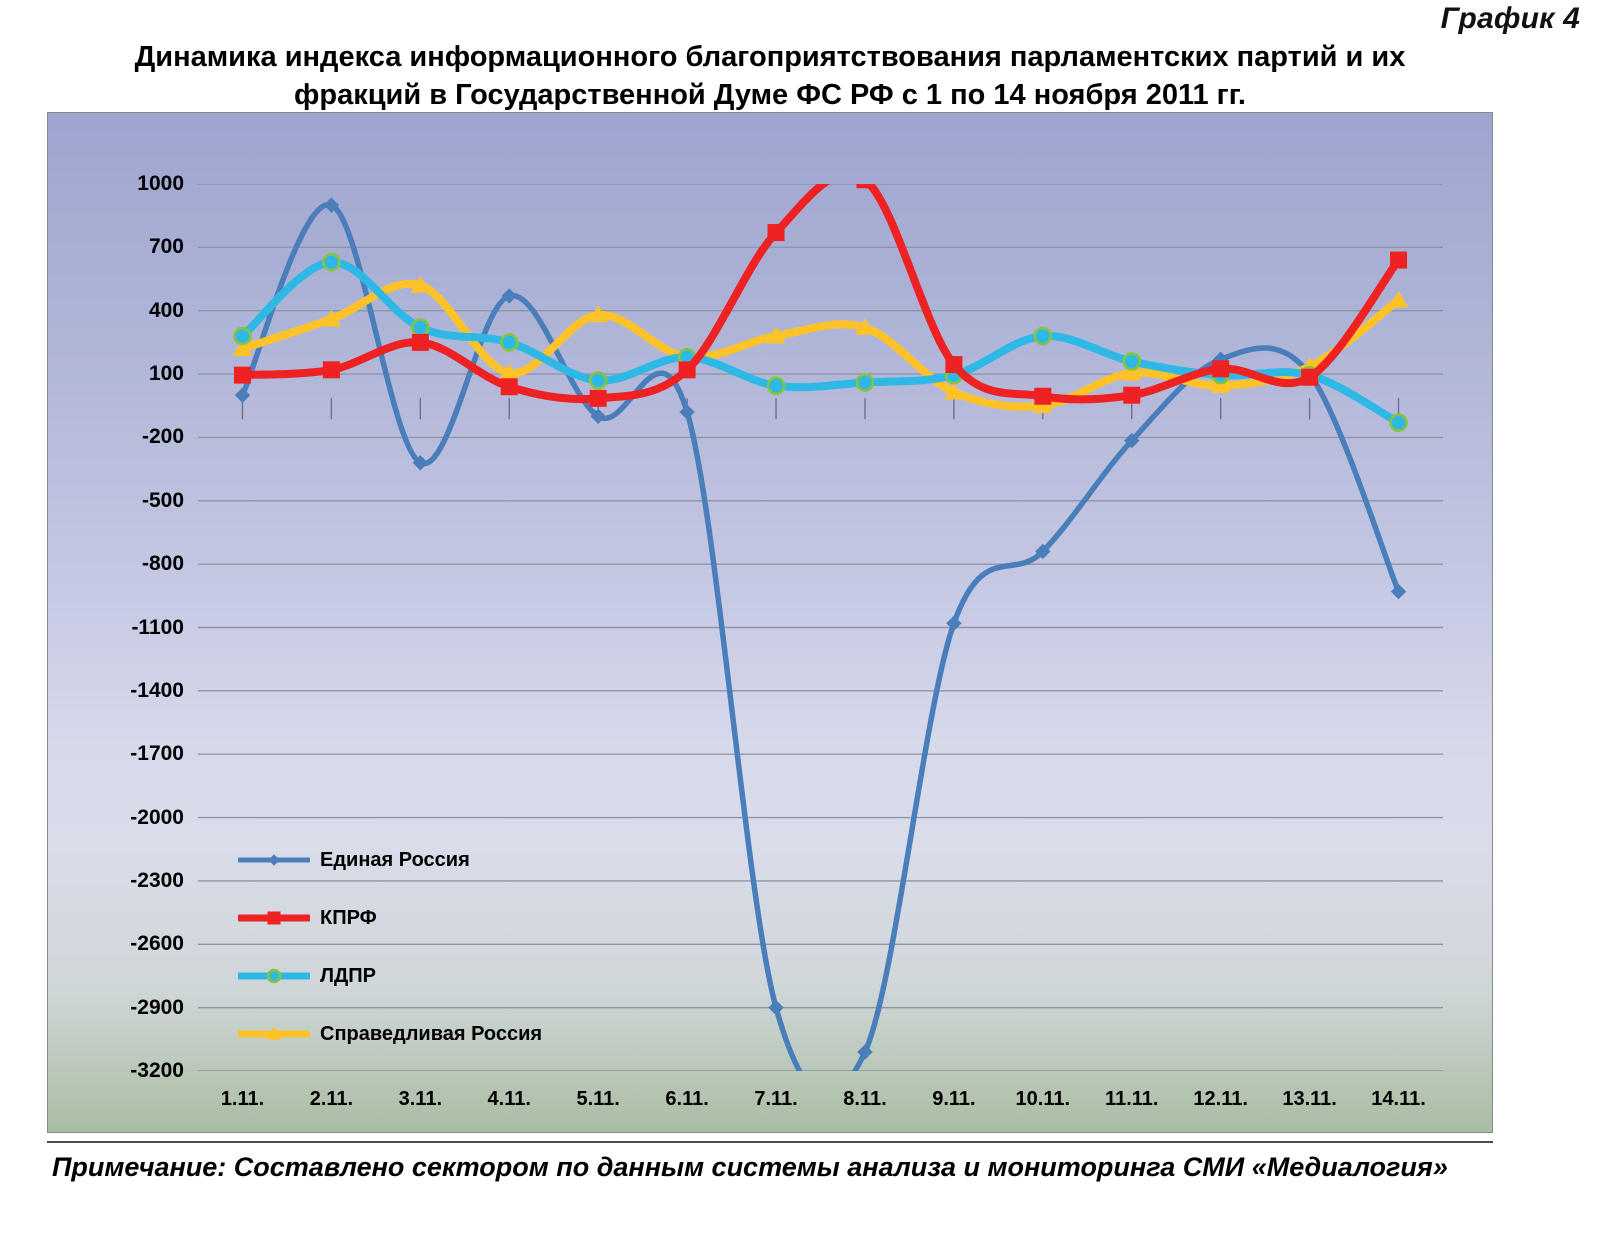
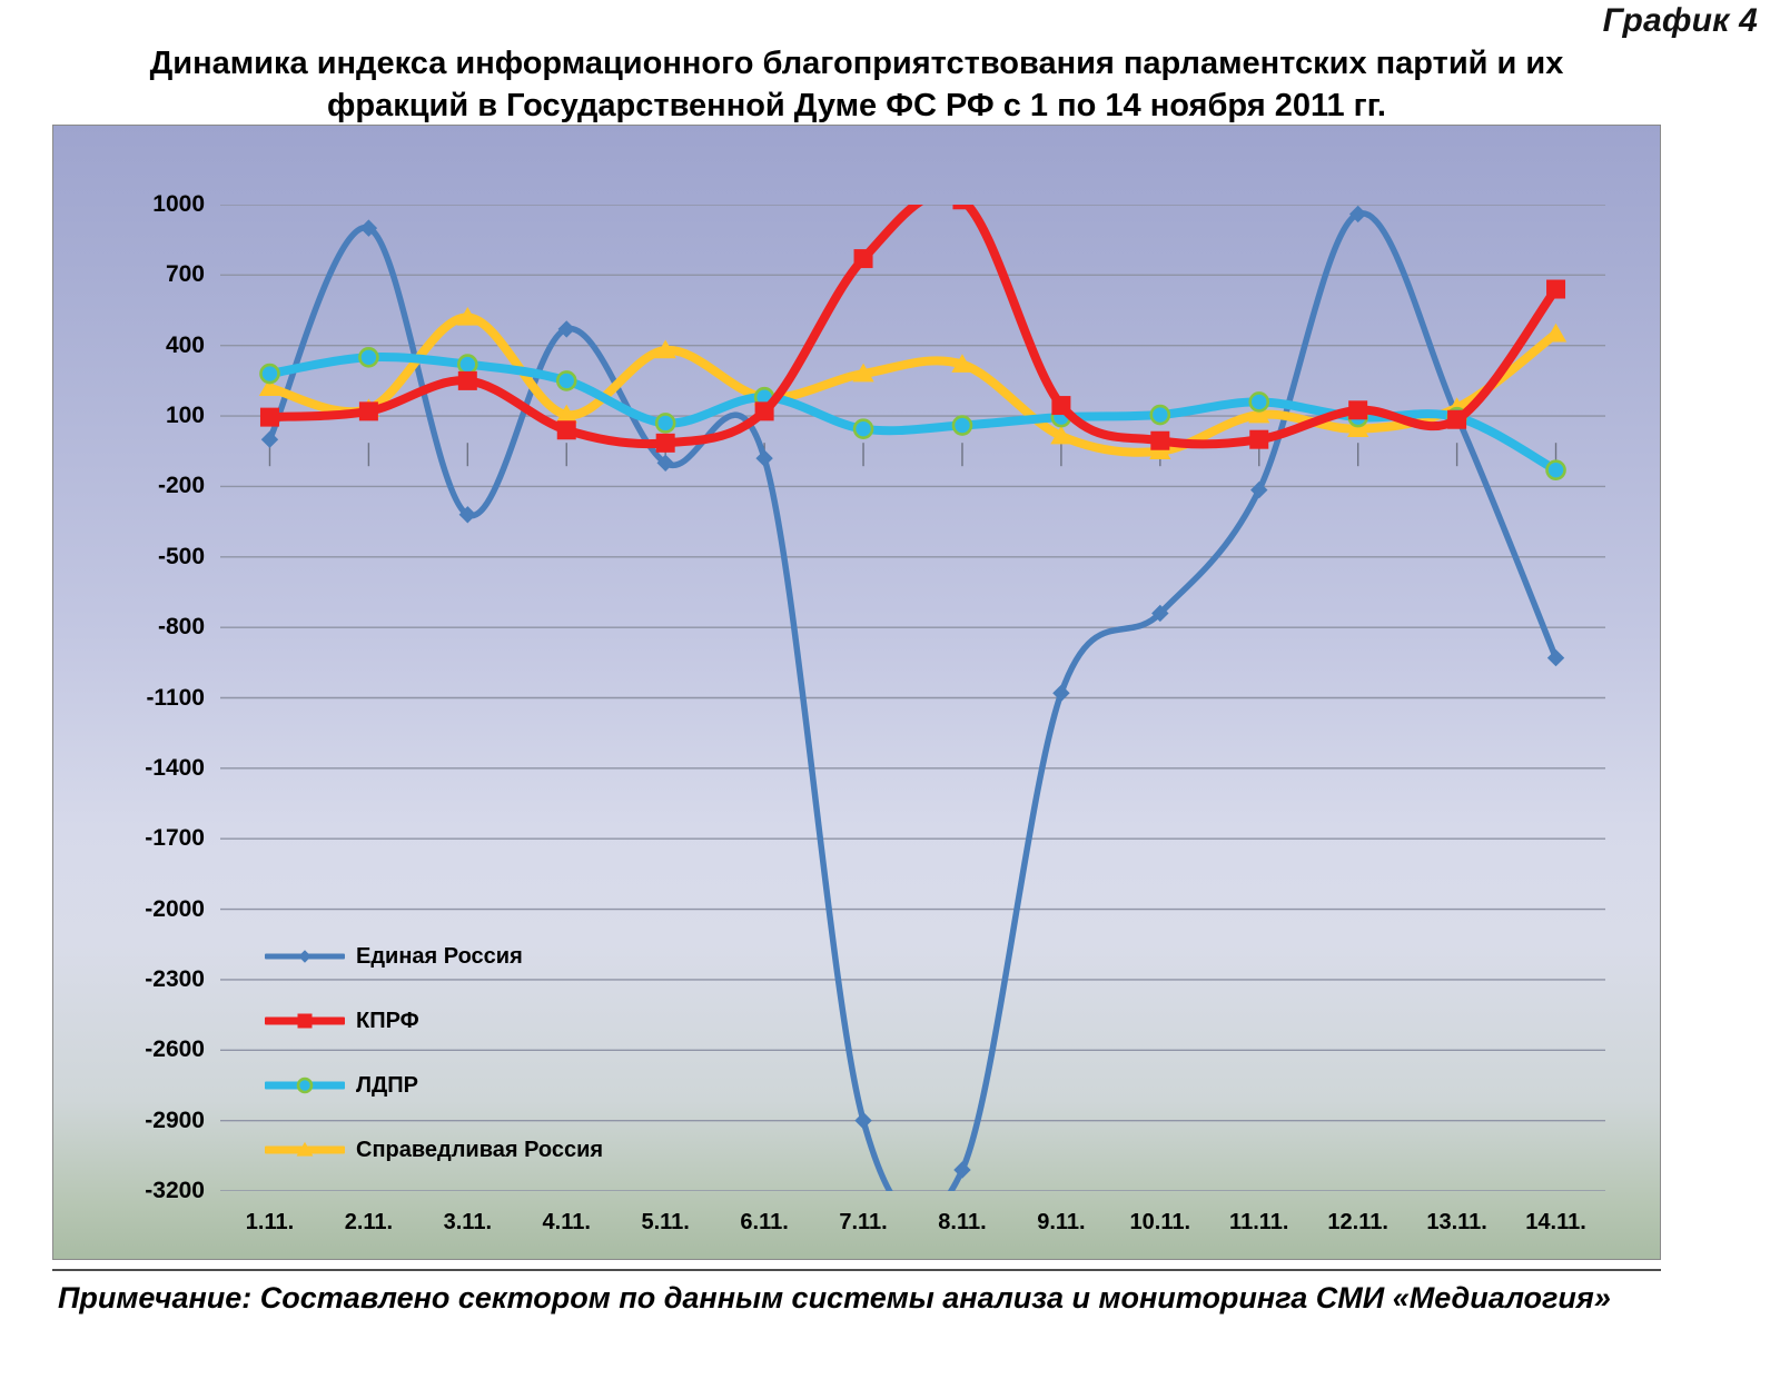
ЛДПР/2.11.: 630 -> 350
Справедливая Россия/2.11.: 360 -> 130
ЛДПР/10.11.: 280 -> 100
Единая Россия/12.11.: 170 -> 960
